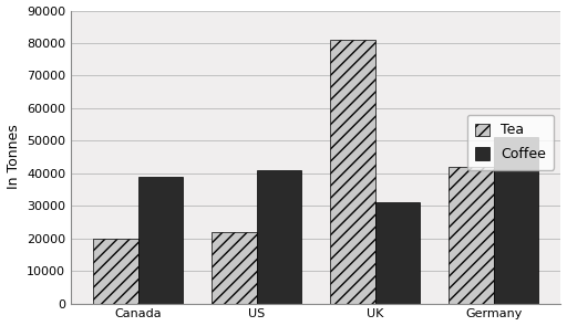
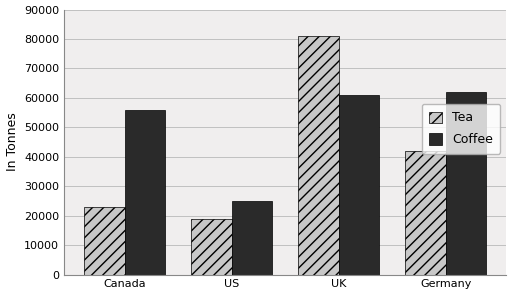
Tea/Canada: 20000 -> 23000
Coffee/Canada: 39000 -> 56000
Tea/US: 22000 -> 19000
Coffee/US: 41000 -> 25000
Coffee/UK: 31000 -> 61000
Coffee/Germany: 51000 -> 62000
